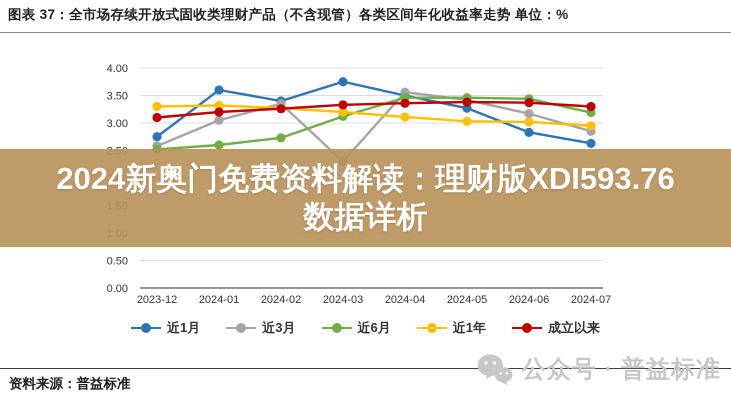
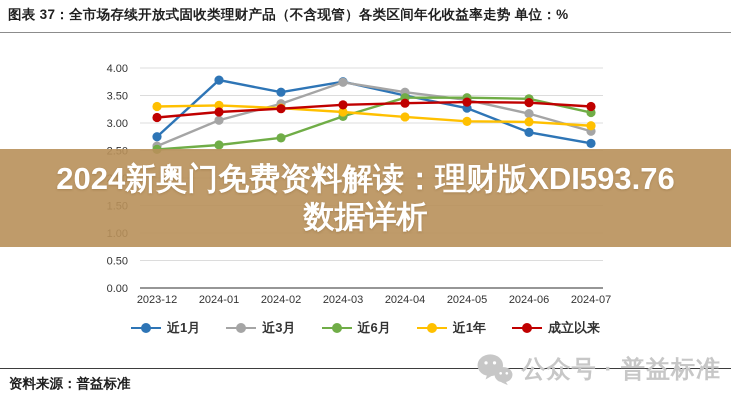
近1月/2024-01: 3.6 -> 3.8
近1月/2024-02: 3.4 -> 3.6
近3月/2024-03: 2.3 -> 3.7
